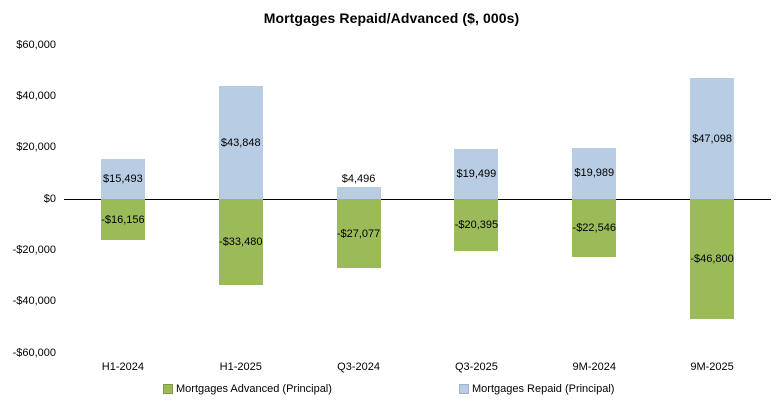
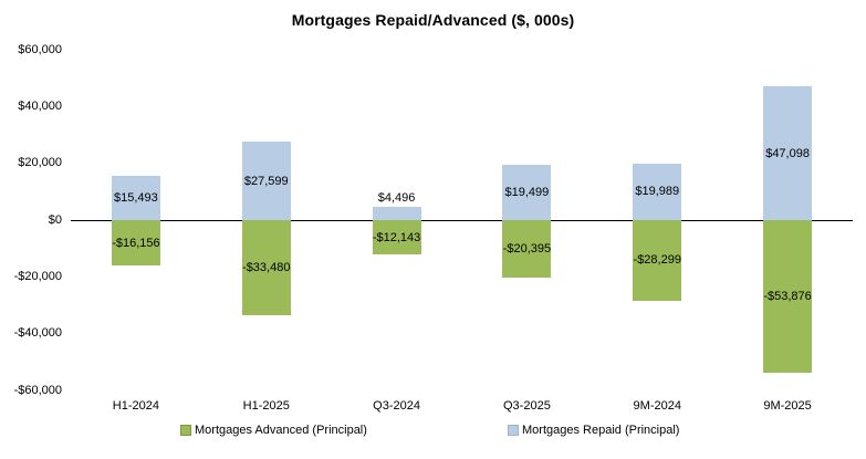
Mortgages Repaid (Principal)/H1-2025: $43,848 -> $27,599
Mortgages Advanced (Principal)/Q3-2024: -$27,077 -> -$12,143
Mortgages Advanced (Principal)/9M-2024: -$22,546 -> -$28,299
Mortgages Advanced (Principal)/9M-2025: -$46,800 -> -$53,876
